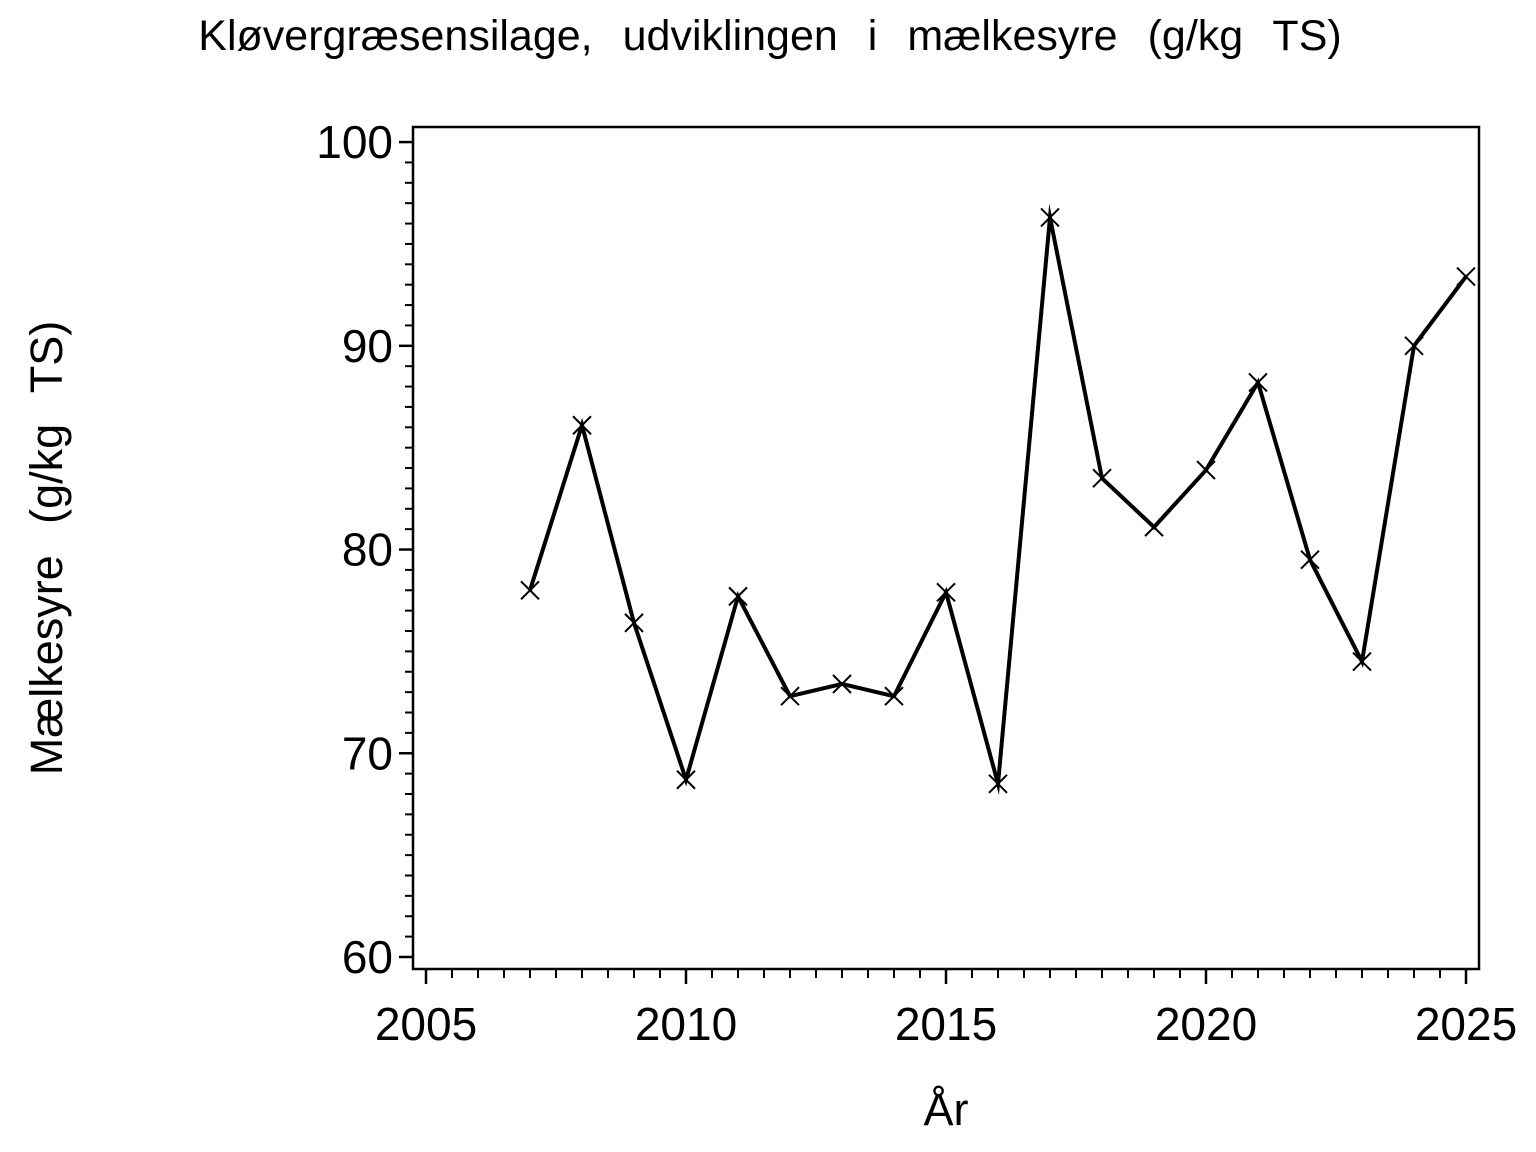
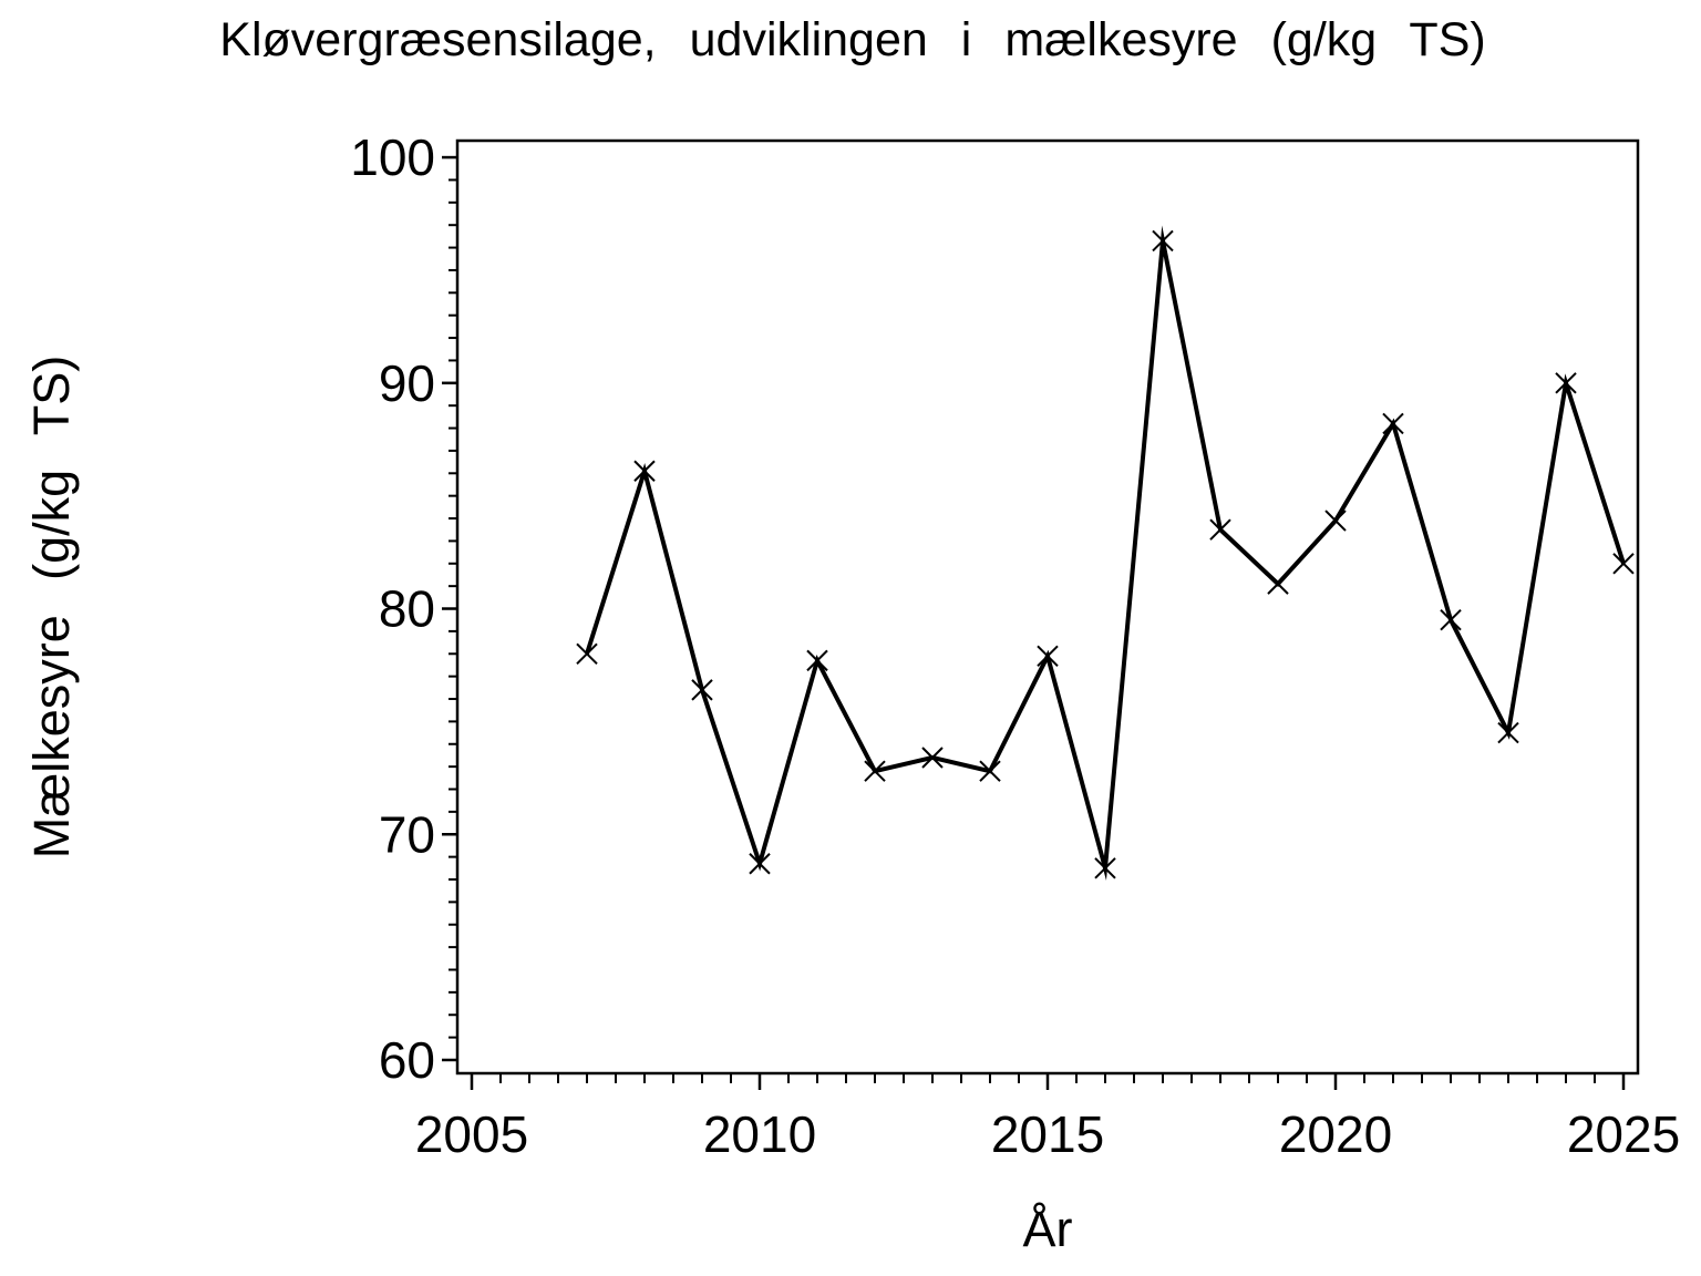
2025: 93.4 -> 82.0
